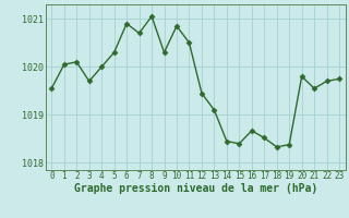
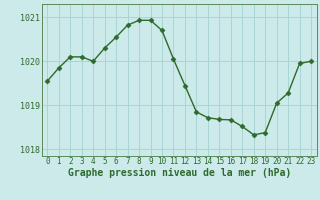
1: 1020.05 -> 1019.85
3: 1019.70 -> 1020.10
6: 1020.90 -> 1020.55
7: 1020.70 -> 1020.82
8: 1021.05 -> 1020.93
9: 1020.30 -> 1020.93
10: 1020.85 -> 1020.70
11: 1020.50 -> 1020.05
13: 1019.10 -> 1018.85
14: 1018.45 -> 1018.72
15: 1018.40 -> 1018.68
20: 1019.80 -> 1019.05
21: 1019.55 -> 1019.28
22: 1019.70 -> 1019.95
23: 1019.75 -> 1020.00
